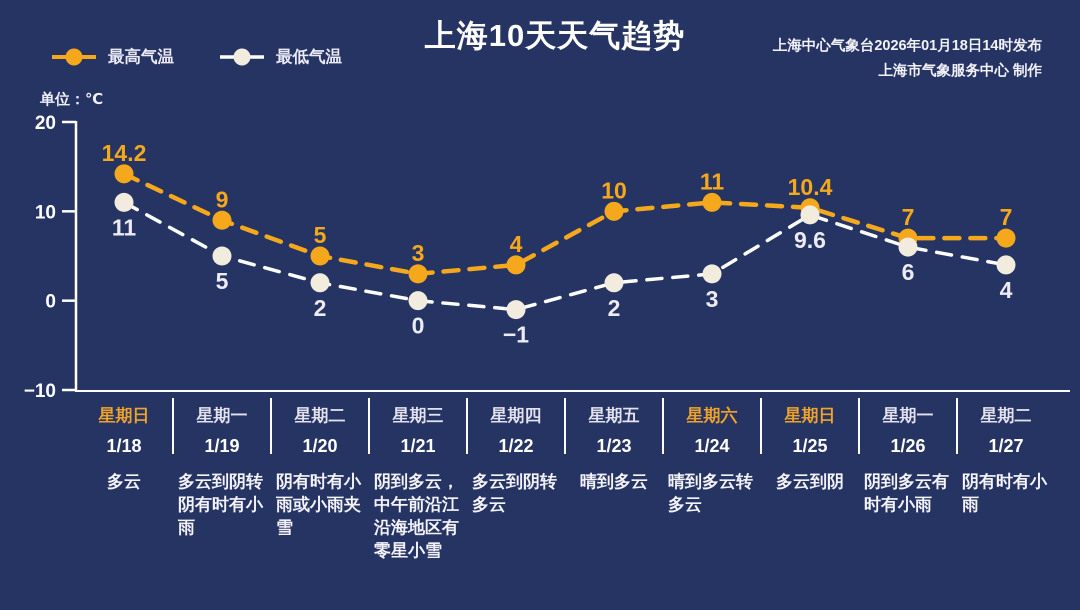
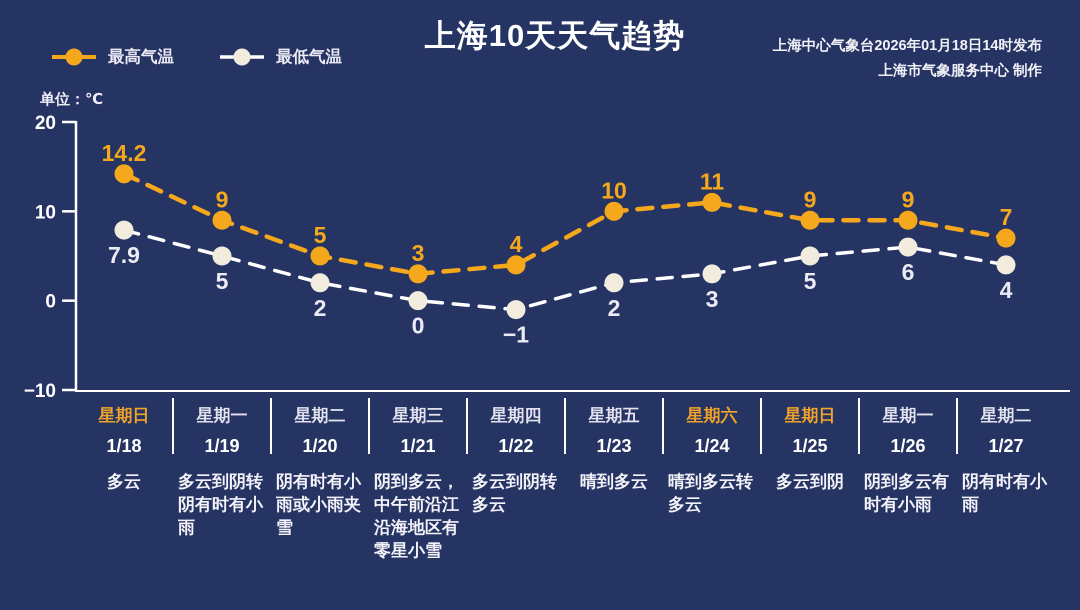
最低气温/1/18: 11 -> 7.9
最高气温/1/25: 10.4 -> 9
最低气温/1/25: 9.6 -> 5
最高气温/1/26: 7 -> 9
